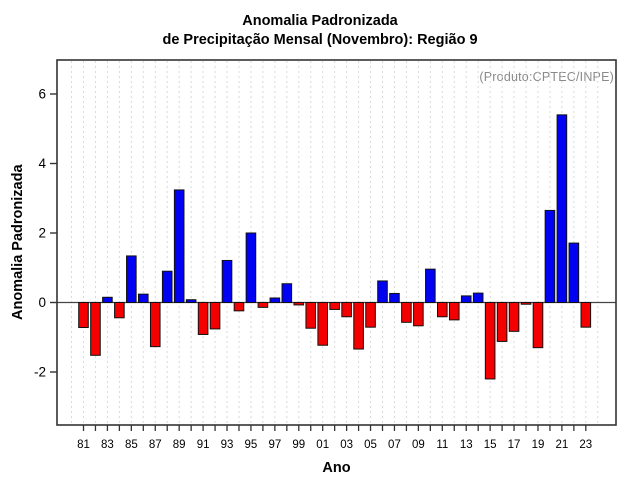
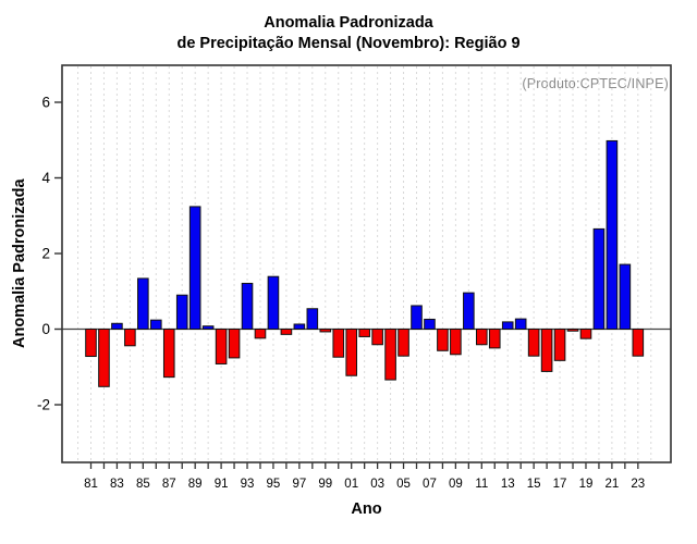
95: 2.0 -> 1.4
15: -2.2 -> -0.7
19: -1.3 -> -0.2
21: 5.4 -> 5.0
